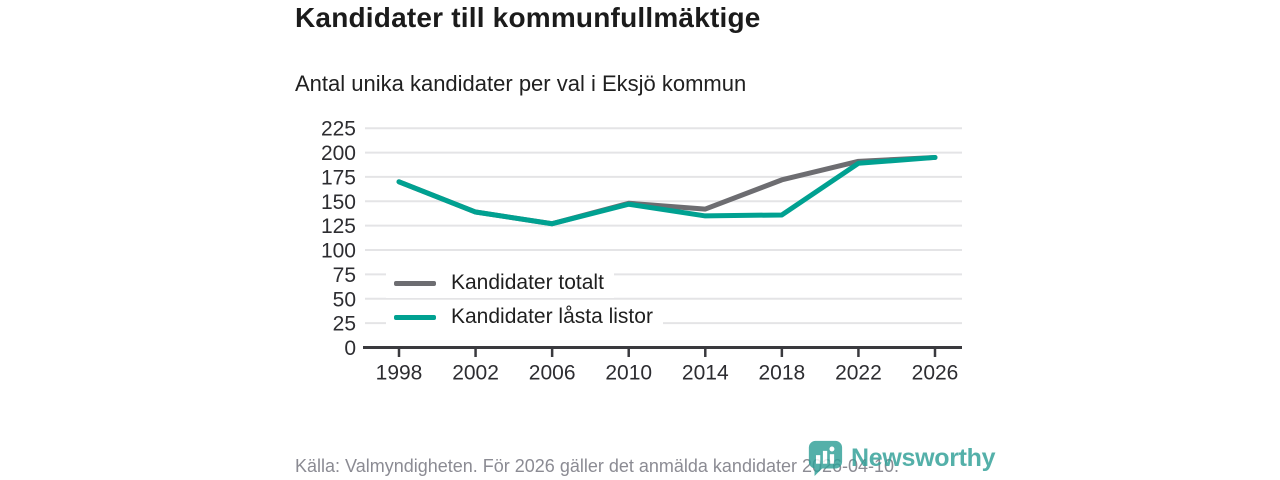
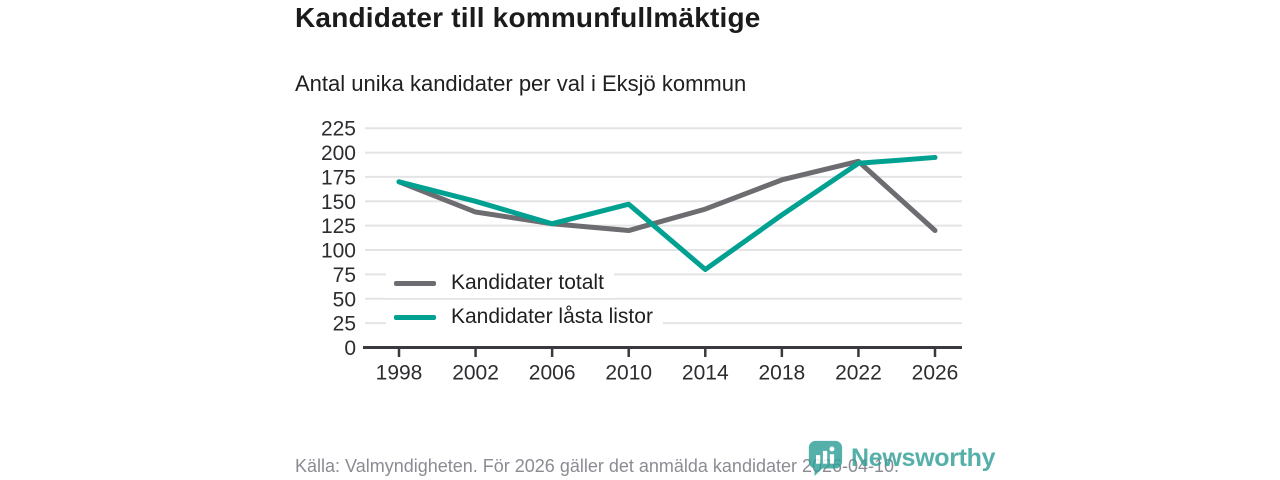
Kandidater låsta listor/2002: 140 -> 150
Kandidater totalt/2010: 150 -> 120
Kandidater låsta listor/2014: 140 -> 80
Kandidater totalt/2026: 200 -> 120
